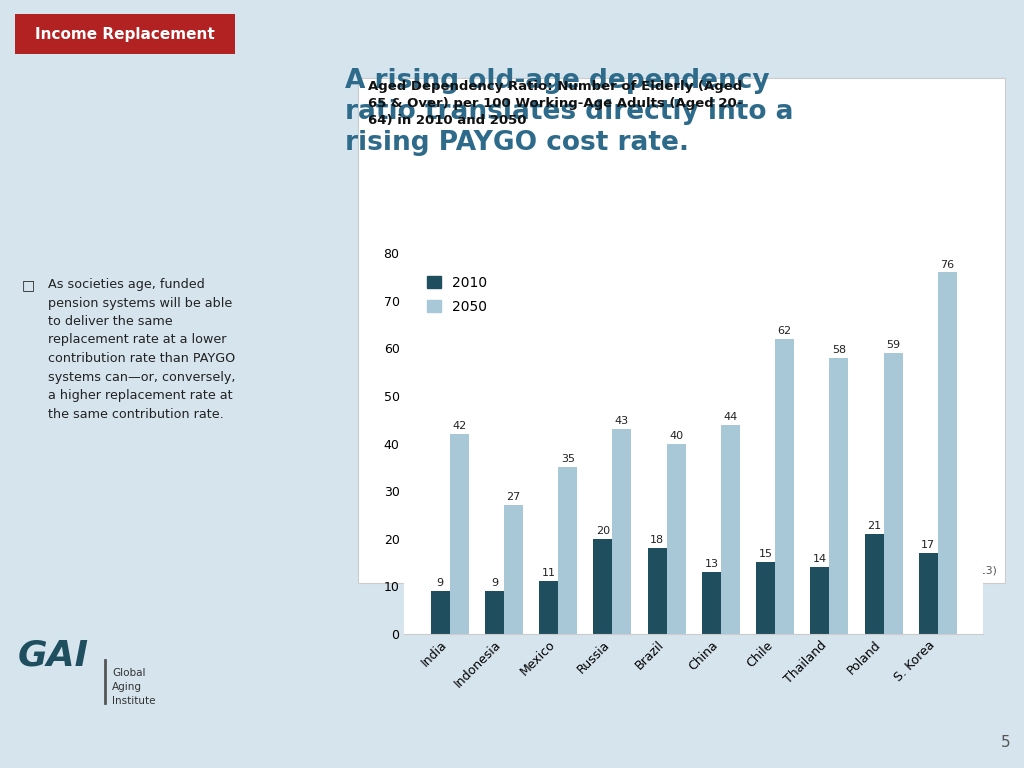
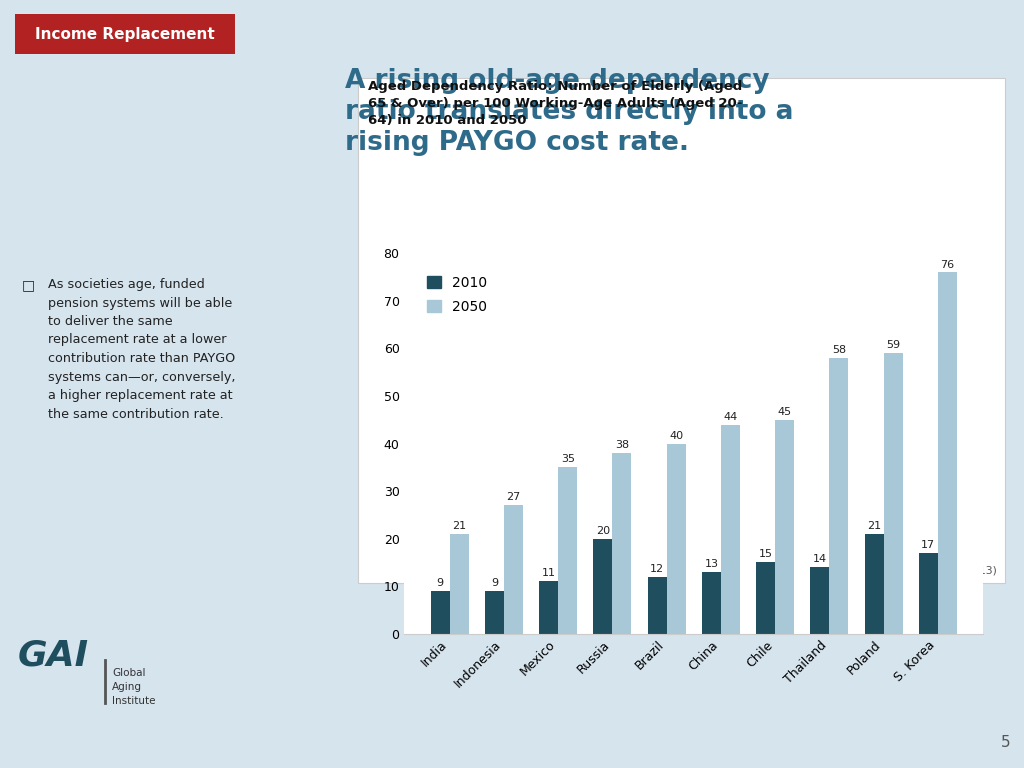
2050/India: 42 -> 21
2050/Russia: 43 -> 38
2010/Brazil: 18 -> 12
2050/Chile: 62 -> 45
